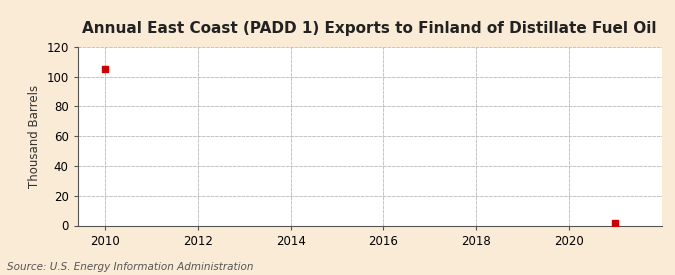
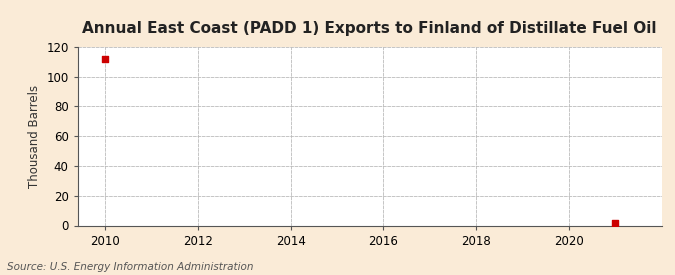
2010: 105 -> 112
